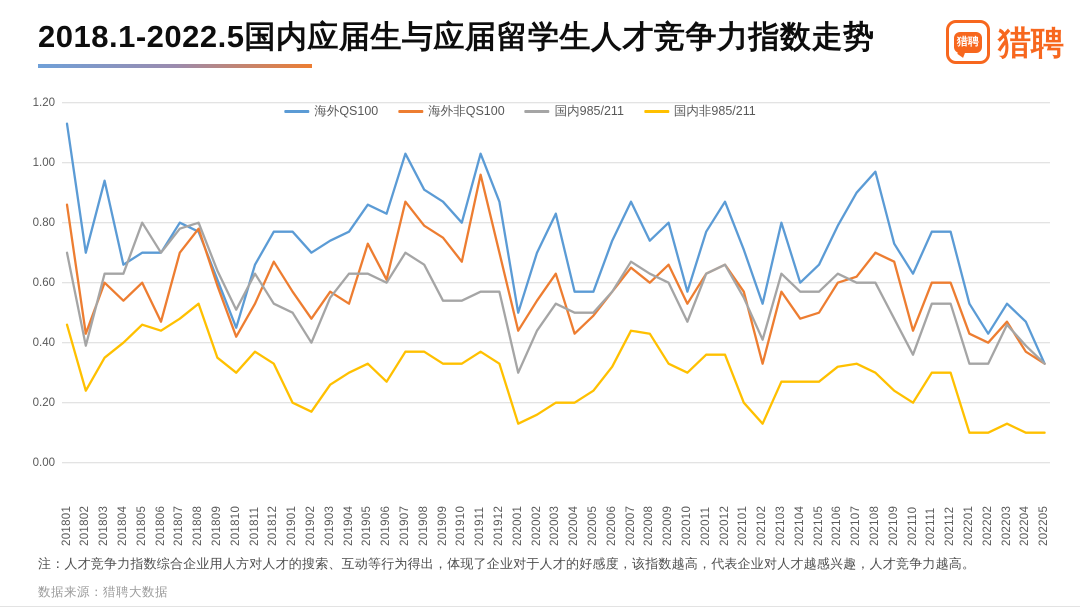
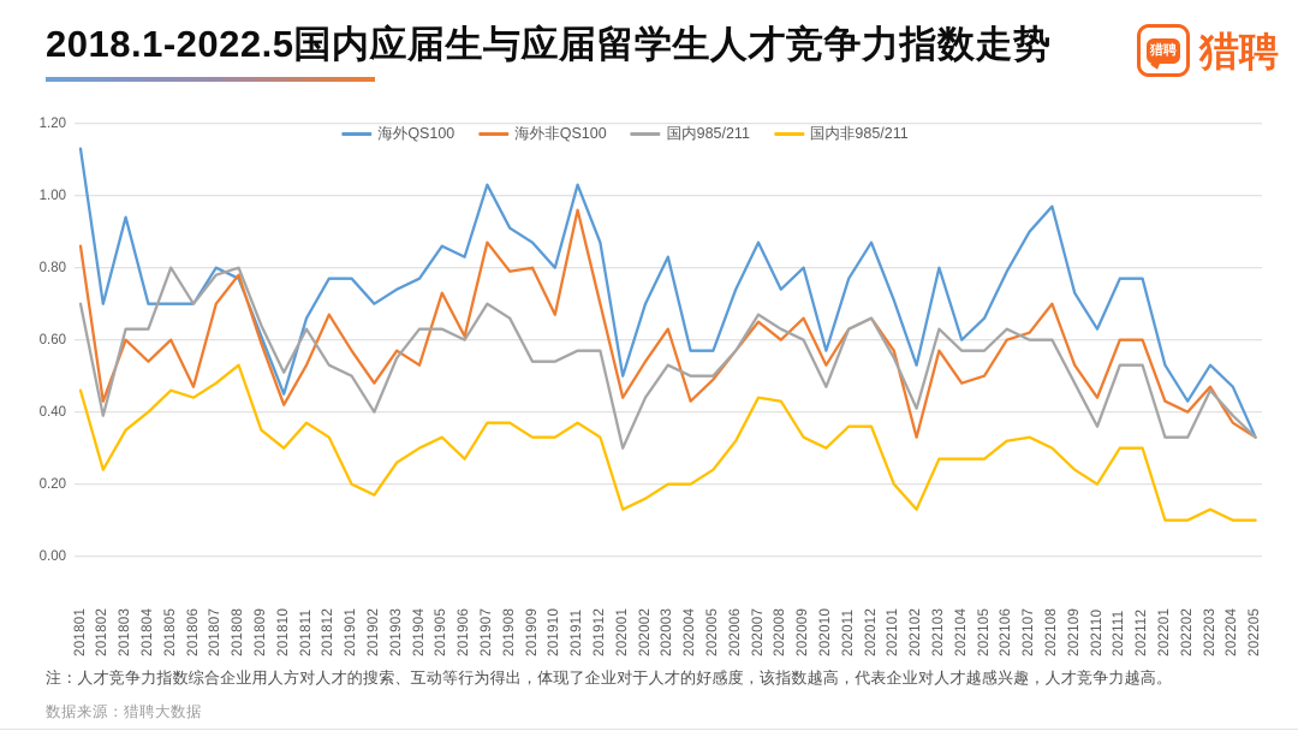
海外QS100/201804: 0.66 -> 0.70
海外非QS100/201909: 0.75 -> 0.80
海外非QS100/202109: 0.67 -> 0.53
